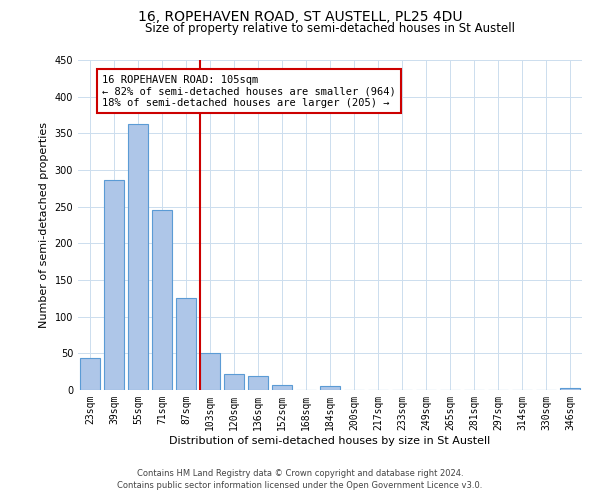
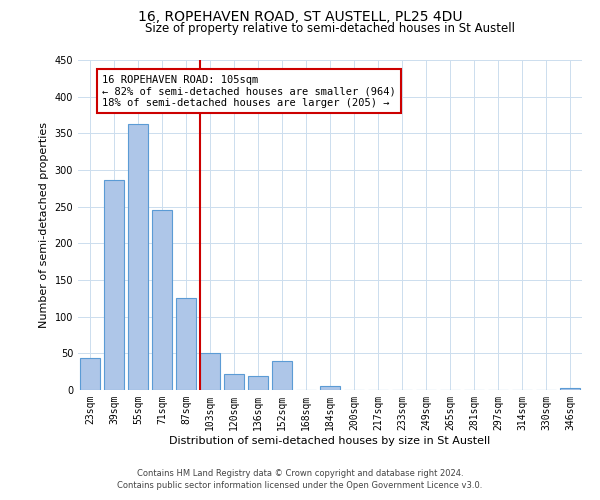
152sqm: 7 -> 40
